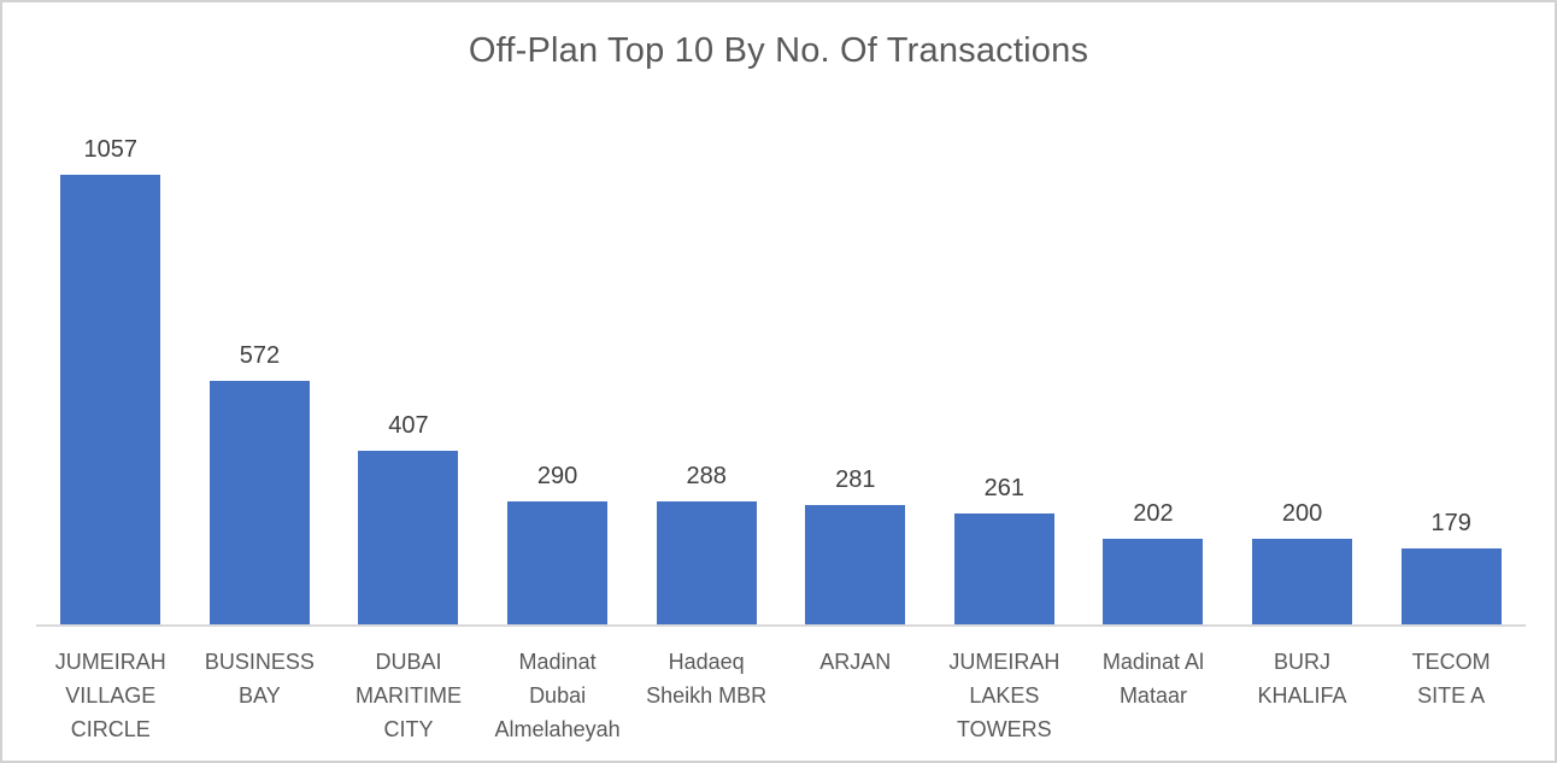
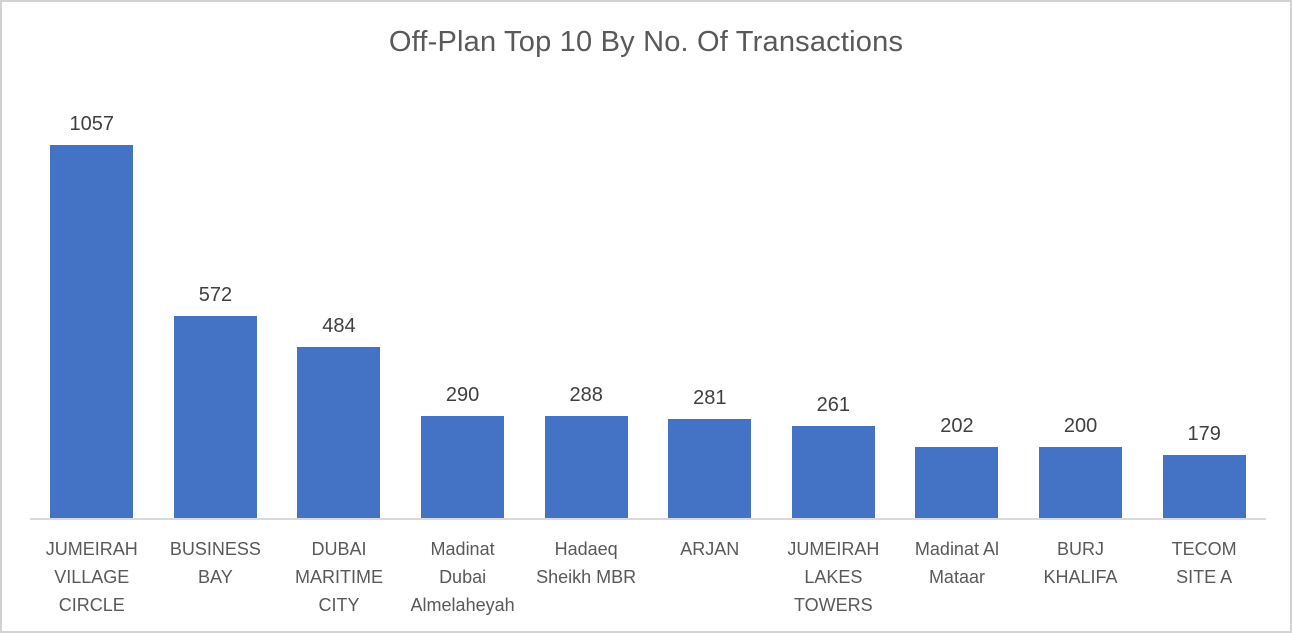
DUBAI MARITIME CITY: 407 -> 484
